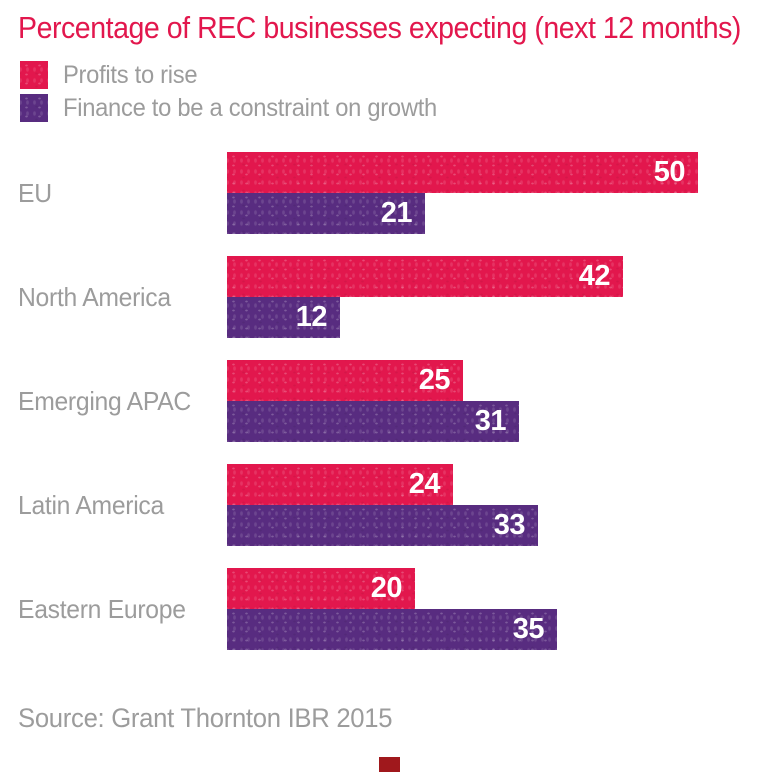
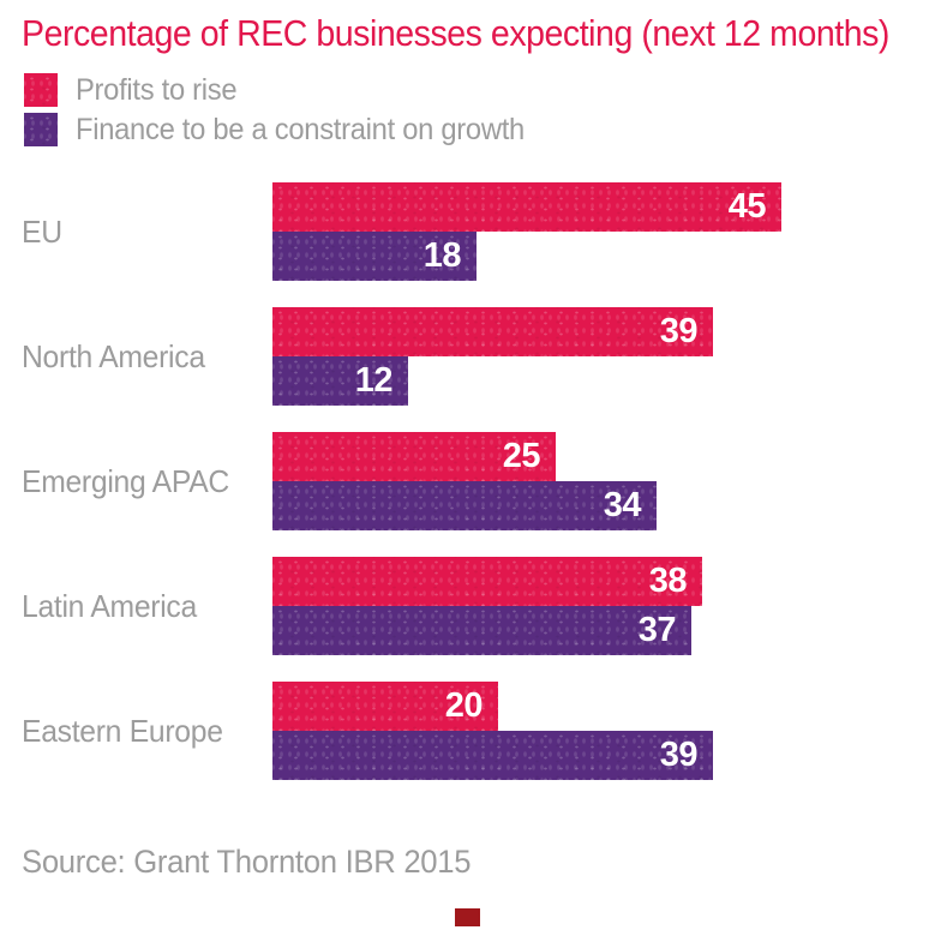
Profits to rise/EU: 50 -> 45
Finance to be a constraint on growth/EU: 21 -> 18
Profits to rise/North America: 42 -> 39
Finance to be a constraint on growth/Emerging APAC: 31 -> 34
Profits to rise/Latin America: 24 -> 38
Finance to be a constraint on growth/Latin America: 33 -> 37
Finance to be a constraint on growth/Eastern Europe: 35 -> 39
